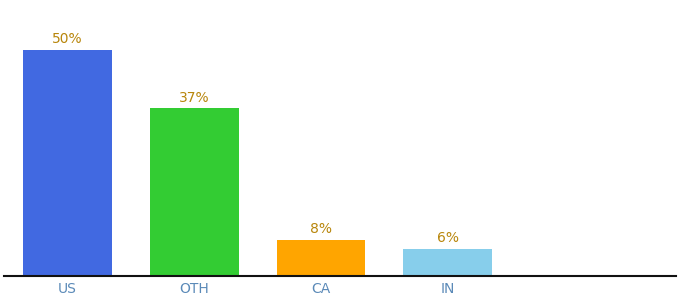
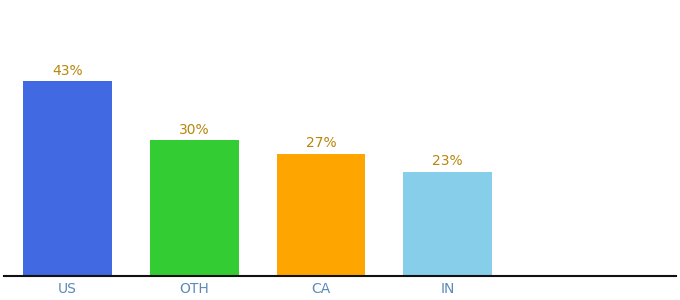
US: 50% -> 43%
OTH: 37% -> 30%
CA: 8% -> 27%
IN: 6% -> 23%
